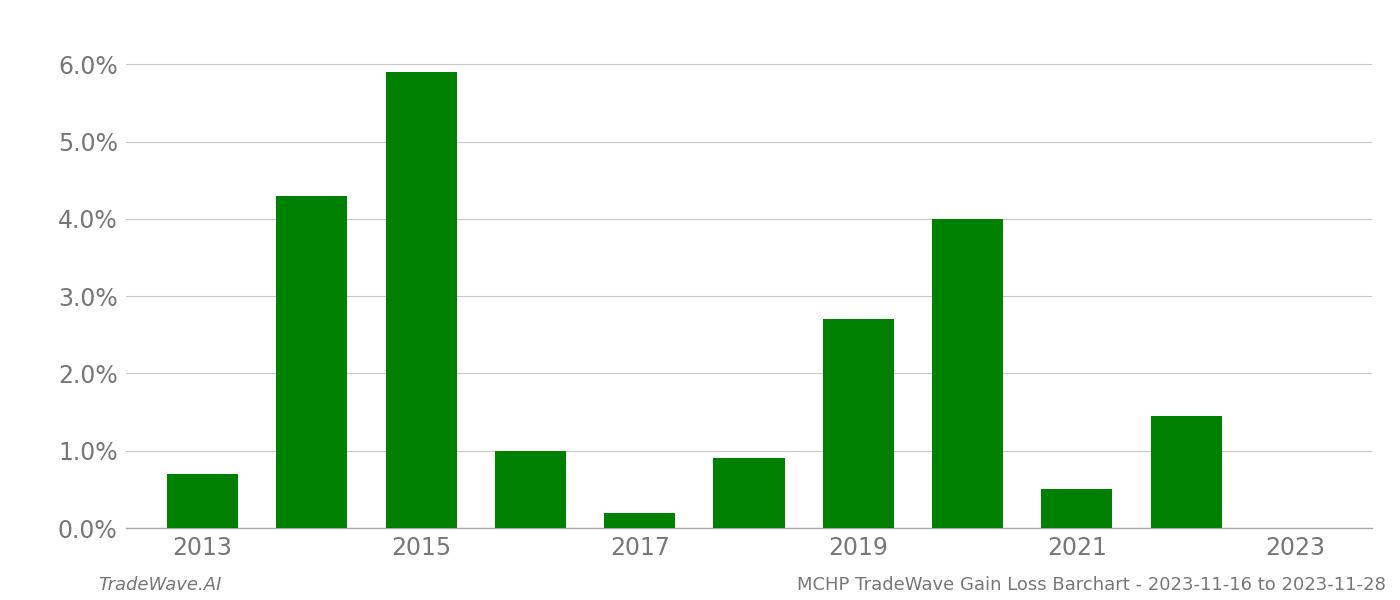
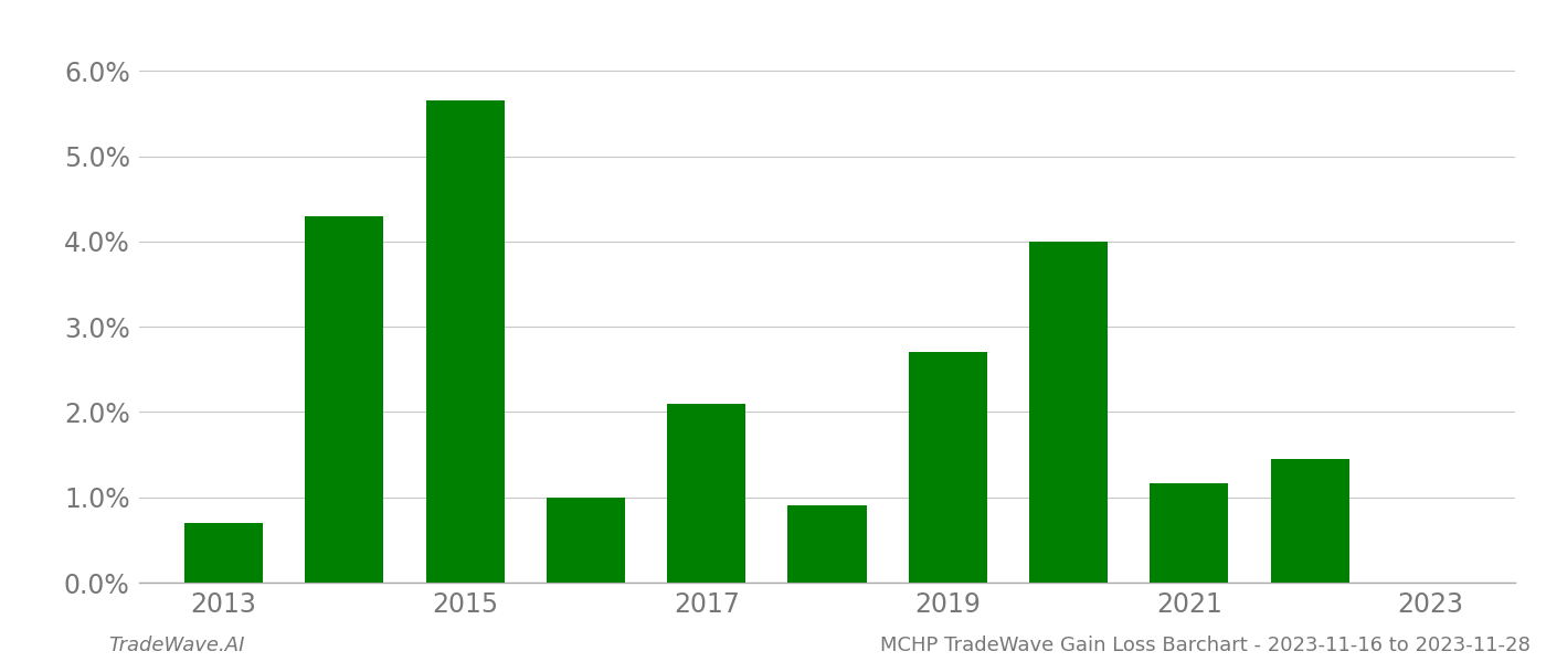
2015: 5.90% -> 5.66%
2017: 0.20% -> 2.10%
2021: 0.50% -> 1.16%
